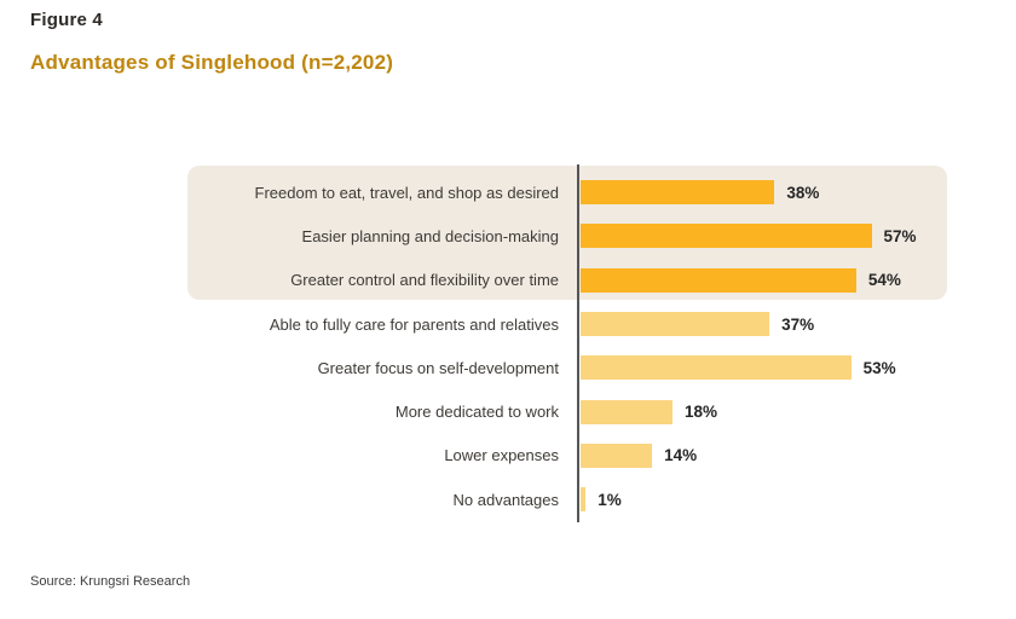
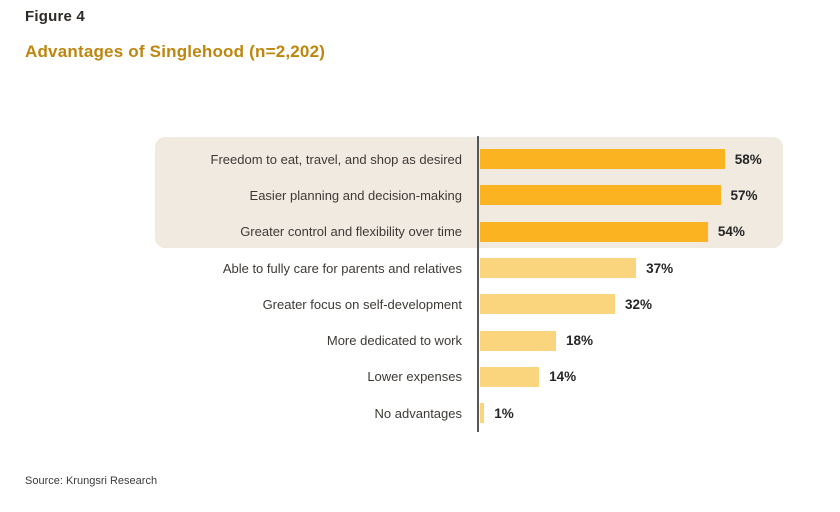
Freedom to eat, travel, and shop as desired: 38% -> 58%
Greater focus on self-development: 53% -> 32%
